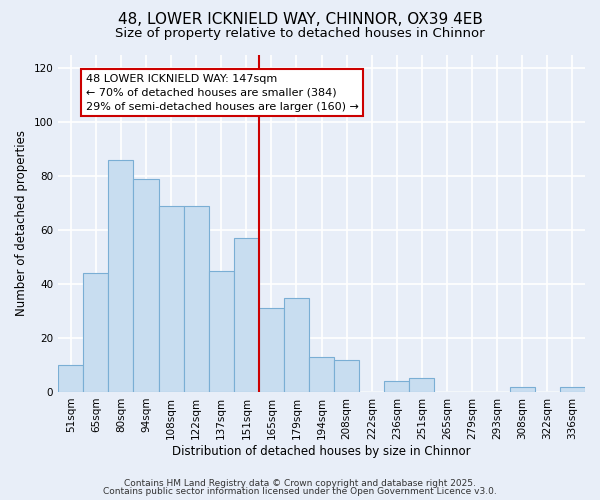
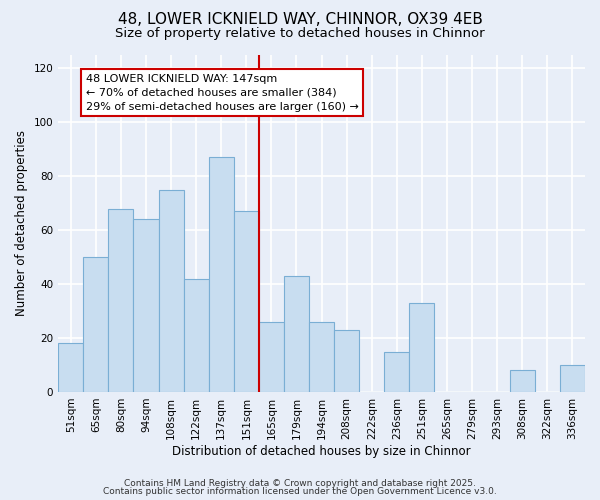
51sqm: 10 -> 18
65sqm: 44 -> 50
80sqm: 86 -> 68
94sqm: 79 -> 64
108sqm: 69 -> 75
122sqm: 69 -> 42
137sqm: 45 -> 87
151sqm: 57 -> 67
165sqm: 31 -> 26
179sqm: 35 -> 43
194sqm: 13 -> 26
208sqm: 12 -> 23
236sqm: 4 -> 15
251sqm: 5 -> 33
308sqm: 2 -> 8
336sqm: 2 -> 10
